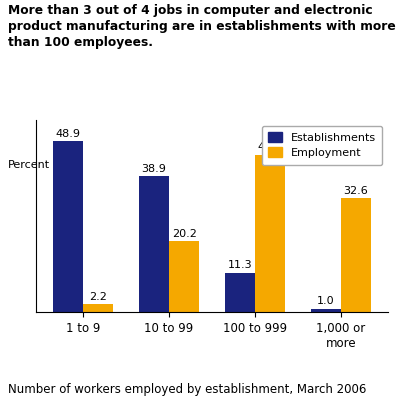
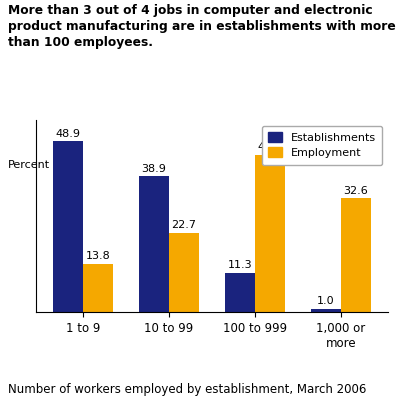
Employment/1 to 9: 2.2 -> 13.8
Employment/10 to 99: 20.2 -> 22.7
